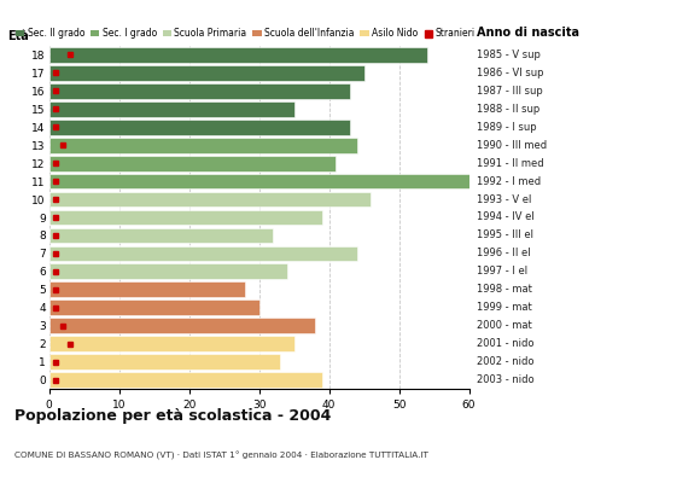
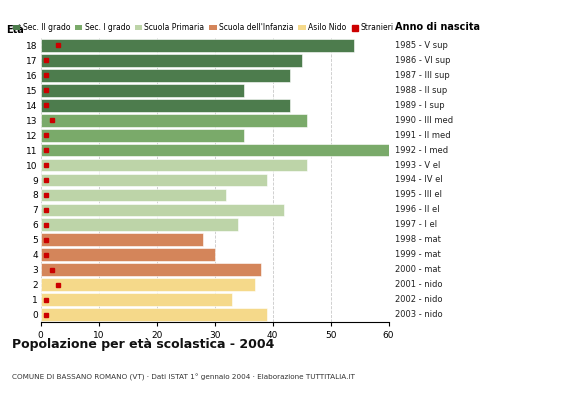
13: 44 -> 46
12: 41 -> 35
7: 44 -> 42
2: 35 -> 37
